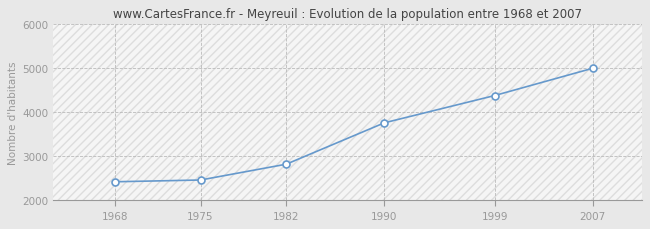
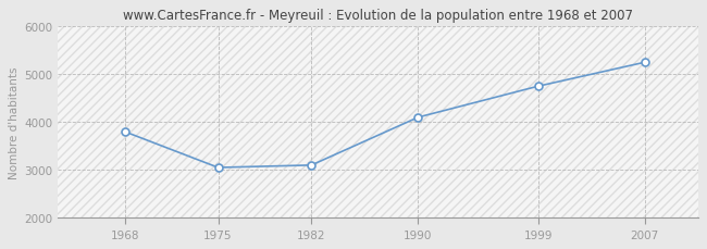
1968: 2420 -> 3800
1975: 2460 -> 3050
1982: 2820 -> 3100
1990: 3760 -> 4100
1999: 4380 -> 4750
2007: 5000 -> 5250
